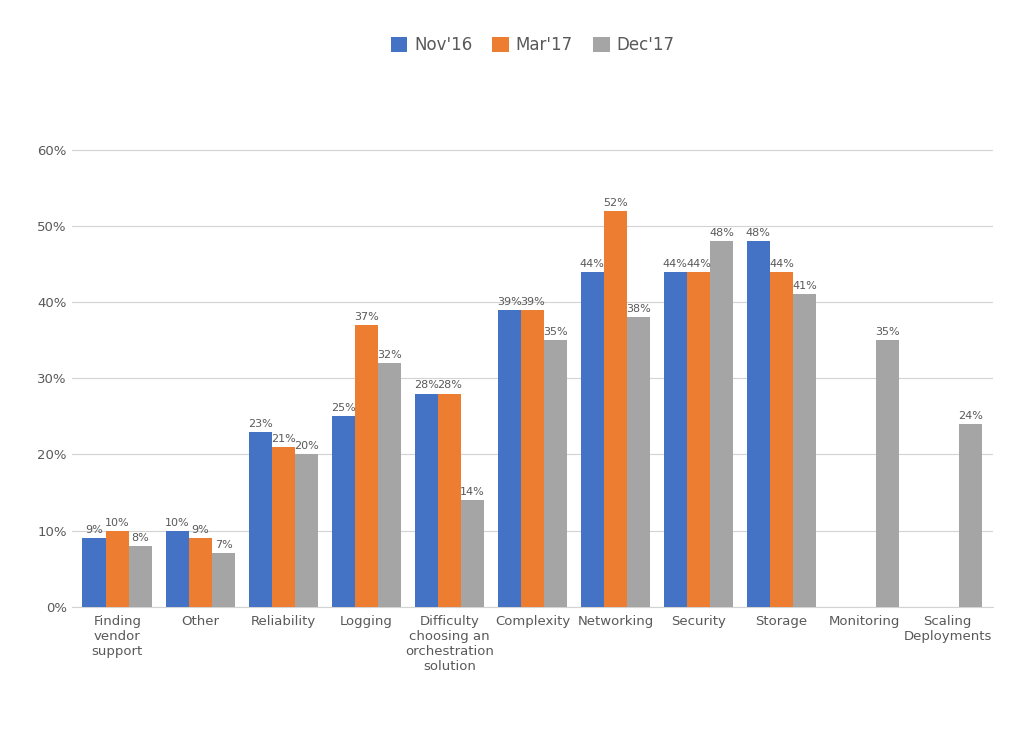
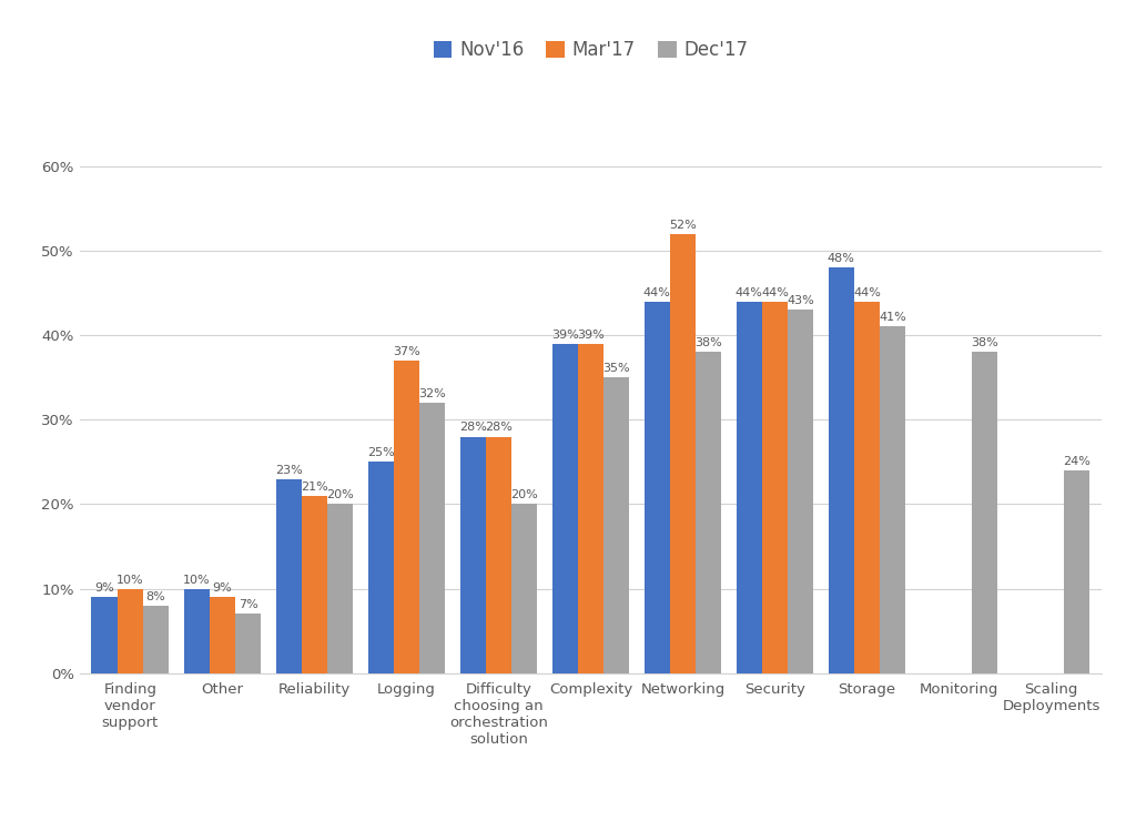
Dec'17/Difficulty choosing an orchestration solution: 14% -> 20%
Dec'17/Security: 48% -> 43%
Dec'17/Monitoring: 35% -> 38%
